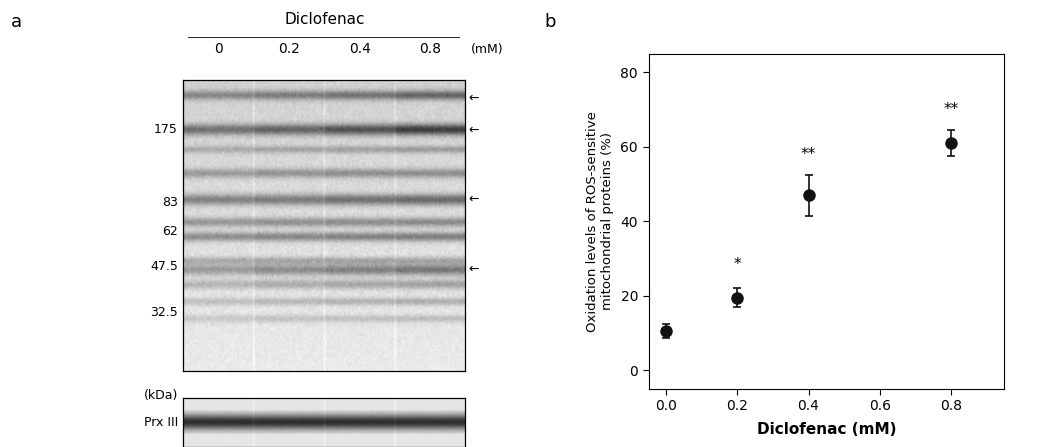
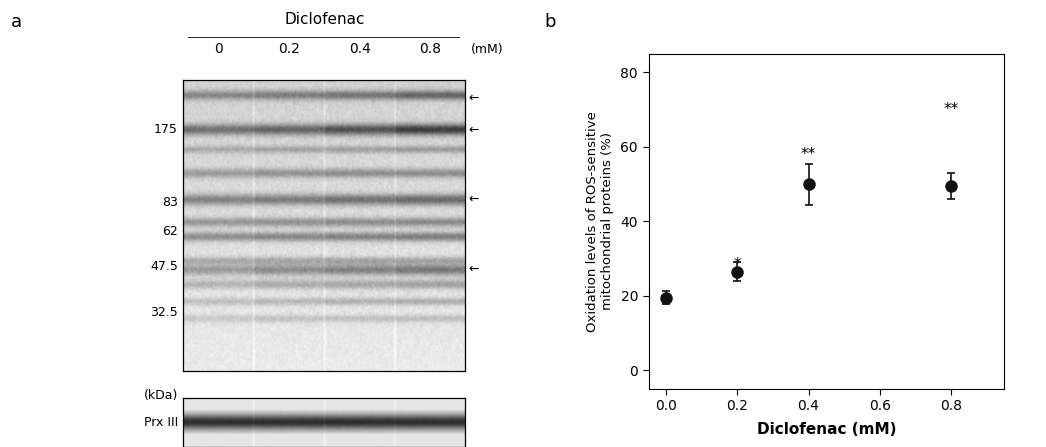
0.0: 10.5 -> 19.5
0.2: 19.5 -> 26.5
0.4: 47.0 -> 50.0
0.8: 61.0 -> 49.5
